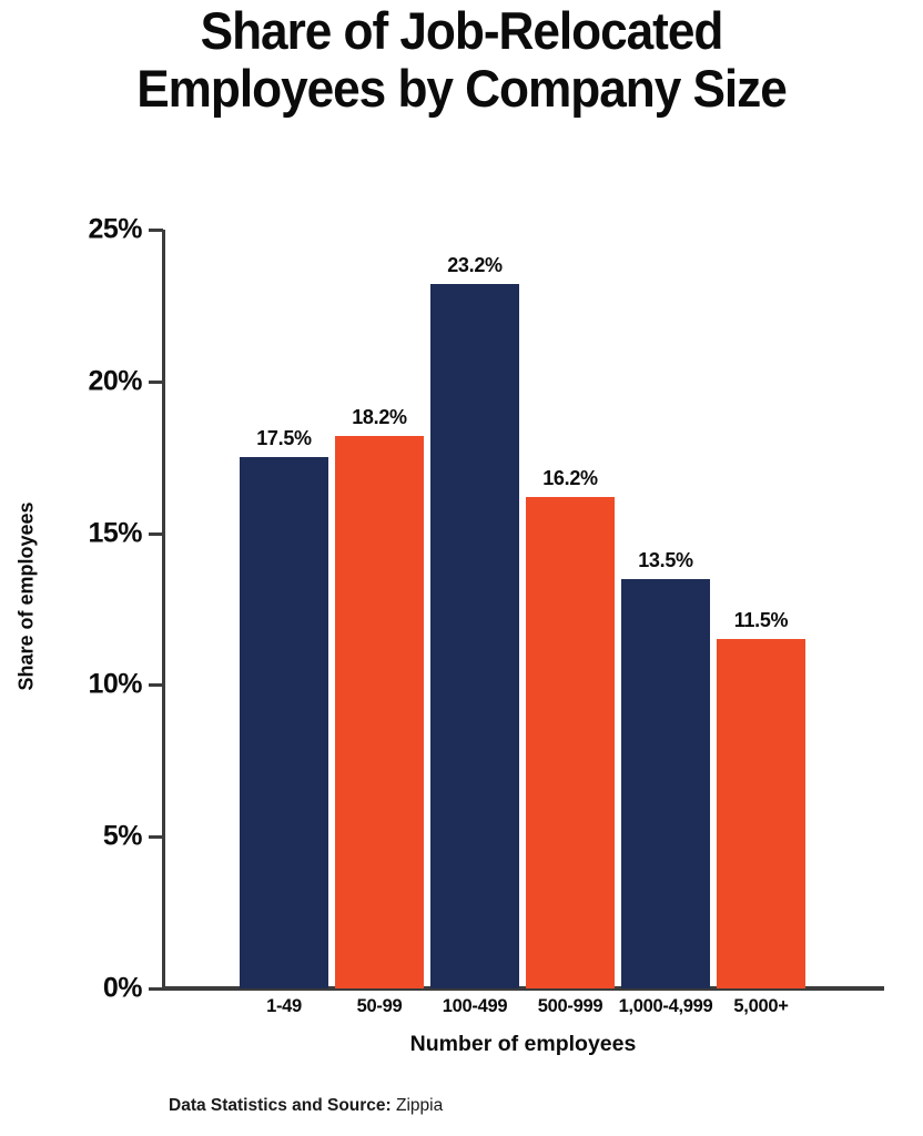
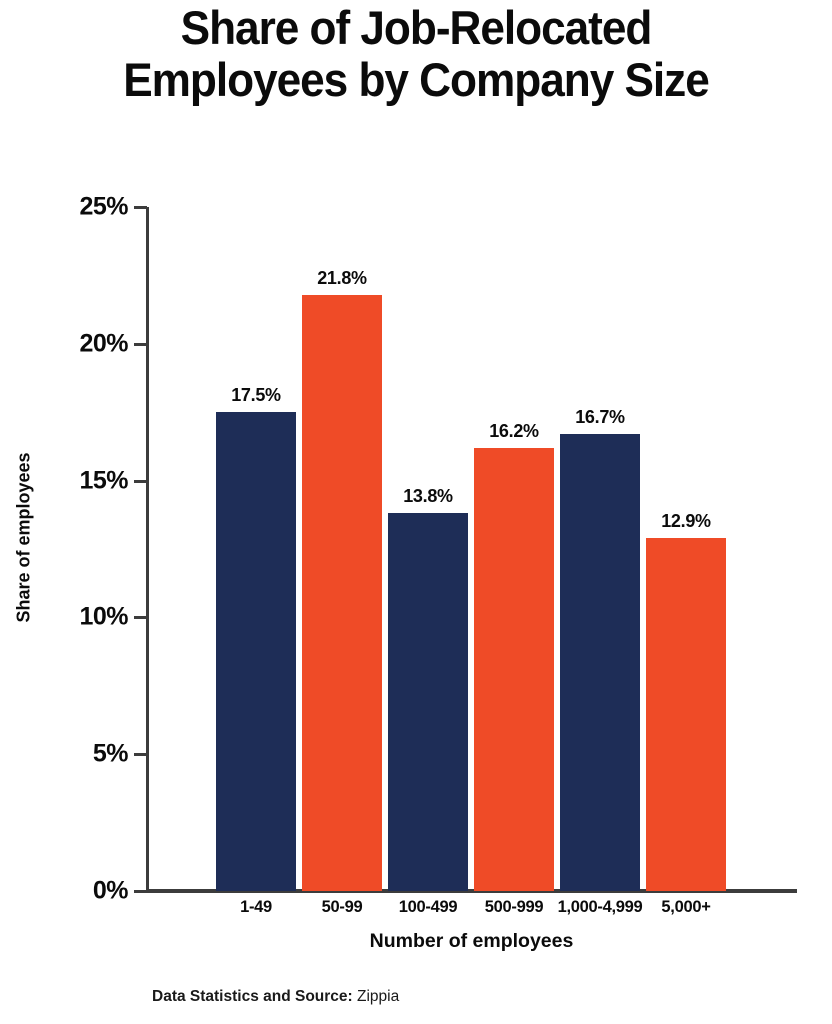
50-99: 18.2% -> 21.8%
100-499: 23.2% -> 13.8%
1,000-4,999: 13.5% -> 16.7%
5,000+: 11.5% -> 12.9%
